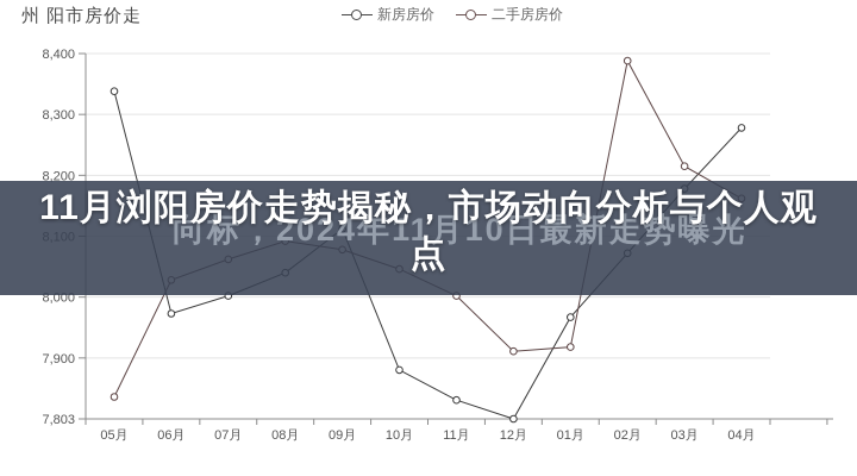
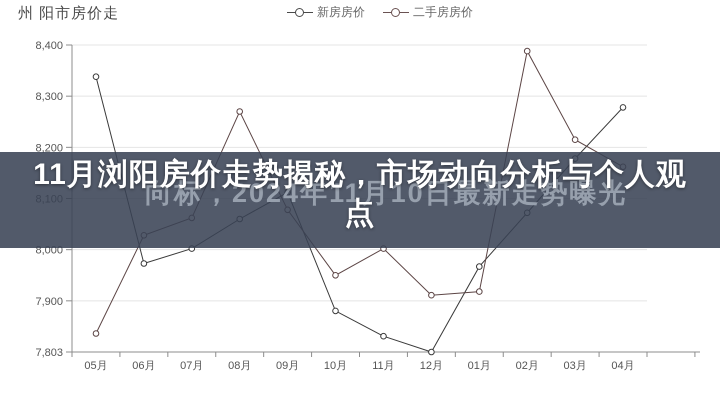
新房房价/08月: 8040 -> 8060
二手房房价/08月: 8090 -> 8270
二手房房价/10月: 8050 -> 7950
